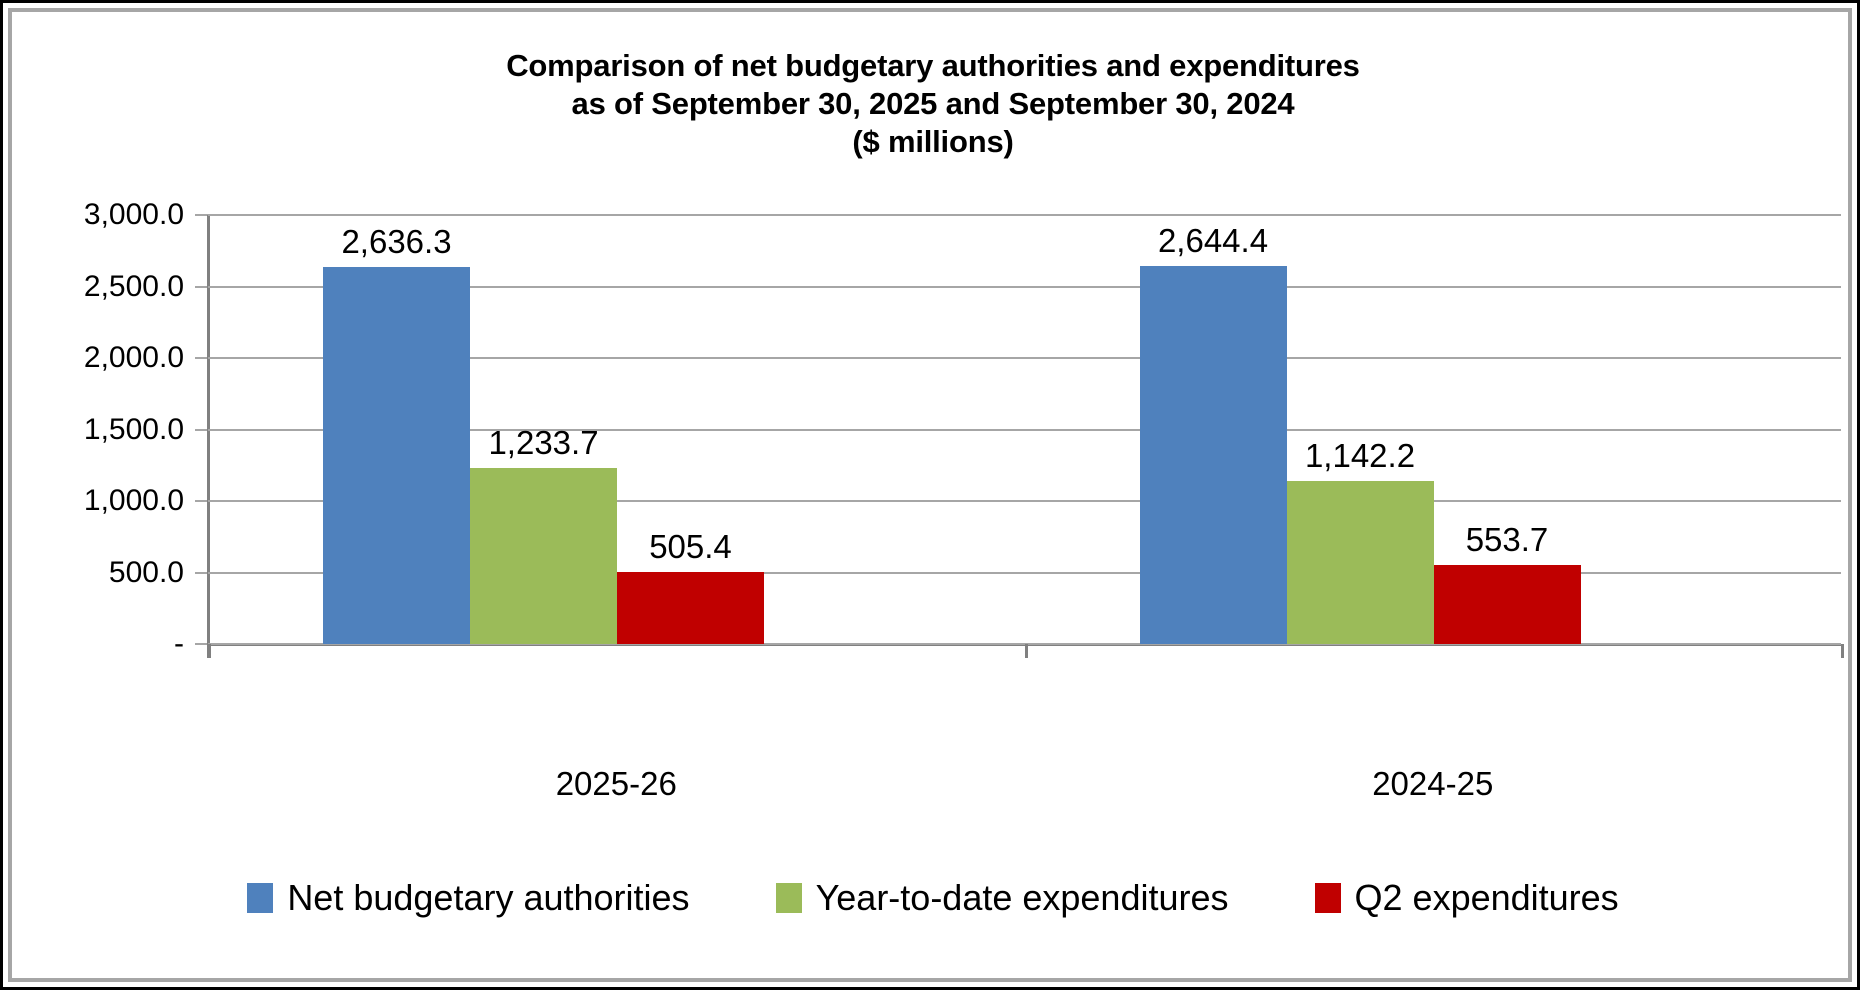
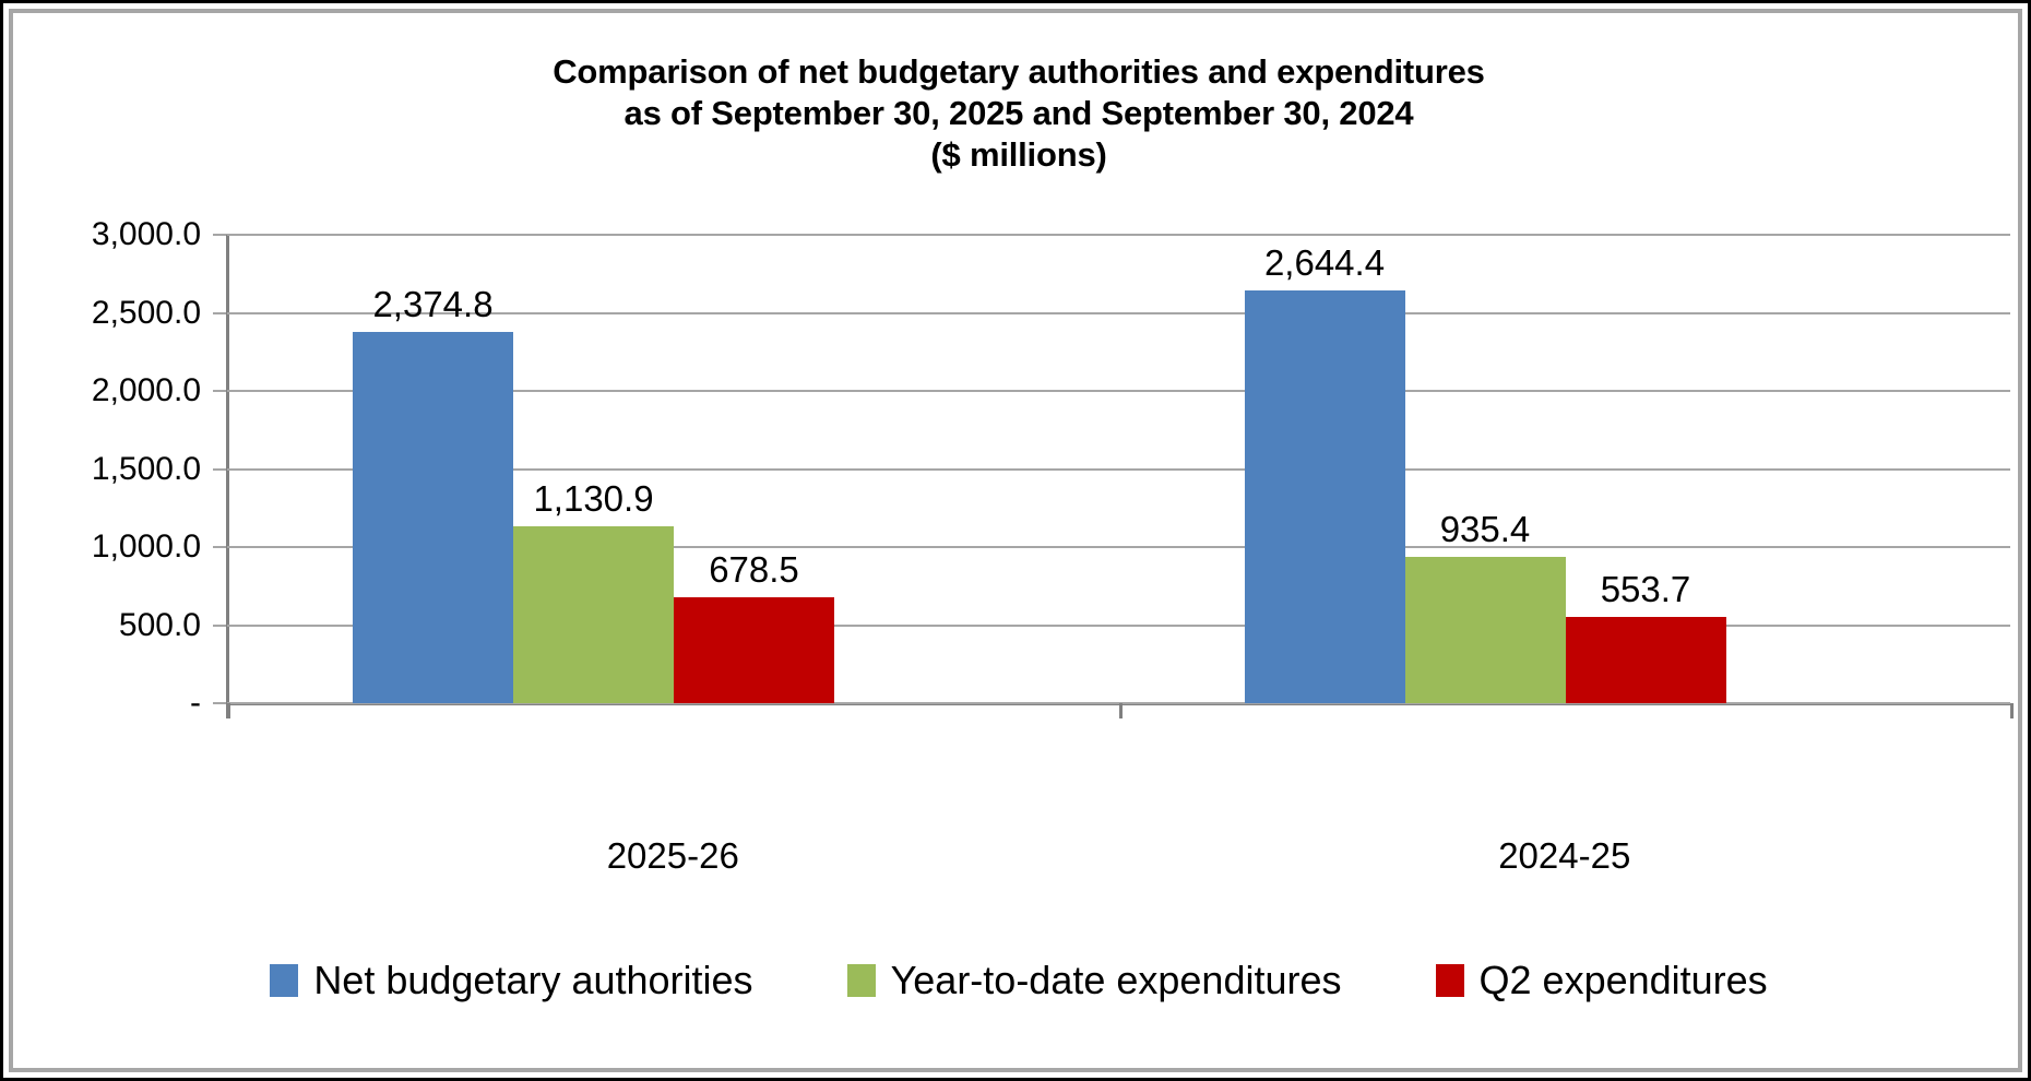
Net budgetary authorities/2025-26: 2,636.3 -> 2,374.8
Year-to-date expenditures/2025-26: 1,233.7 -> 1,130.9
Q2 expenditures/2025-26: 505.4 -> 678.5
Year-to-date expenditures/2024-25: 1,142.2 -> 935.4
